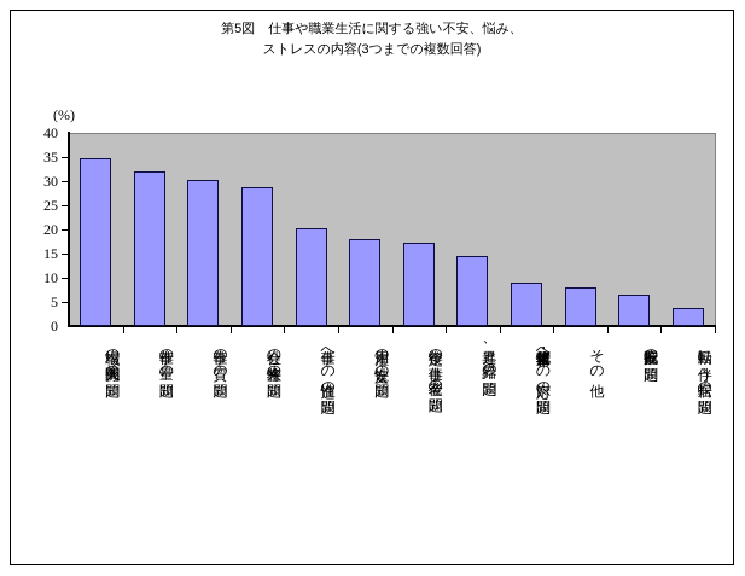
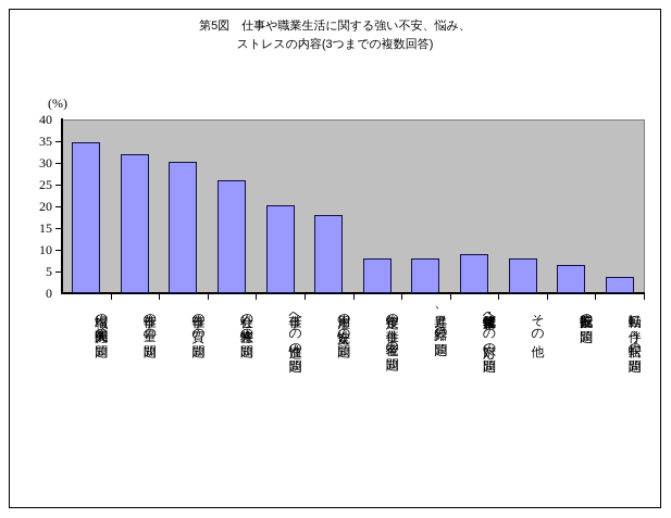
会社の将来性の問題: 29 -> 26
定年後の仕事、老後の問題: 17 -> 8
昇進、昇給の問題: 14 -> 8
